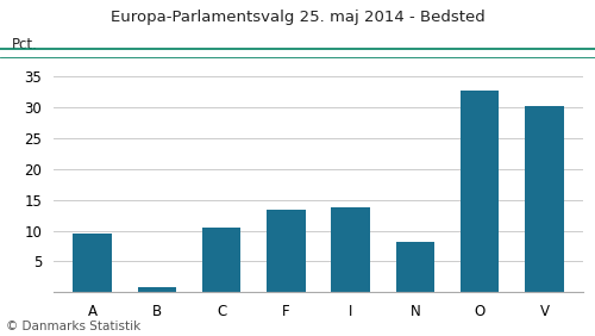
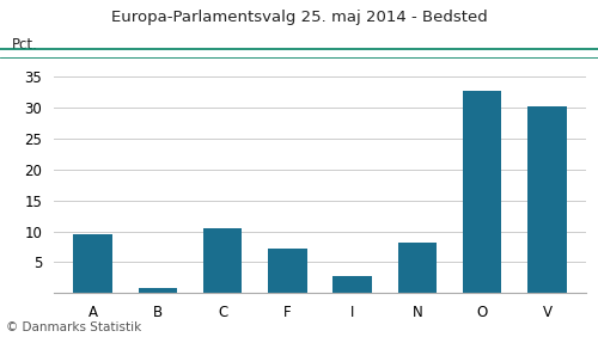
F: 13.4 -> 7.3
I: 13.8 -> 2.8
